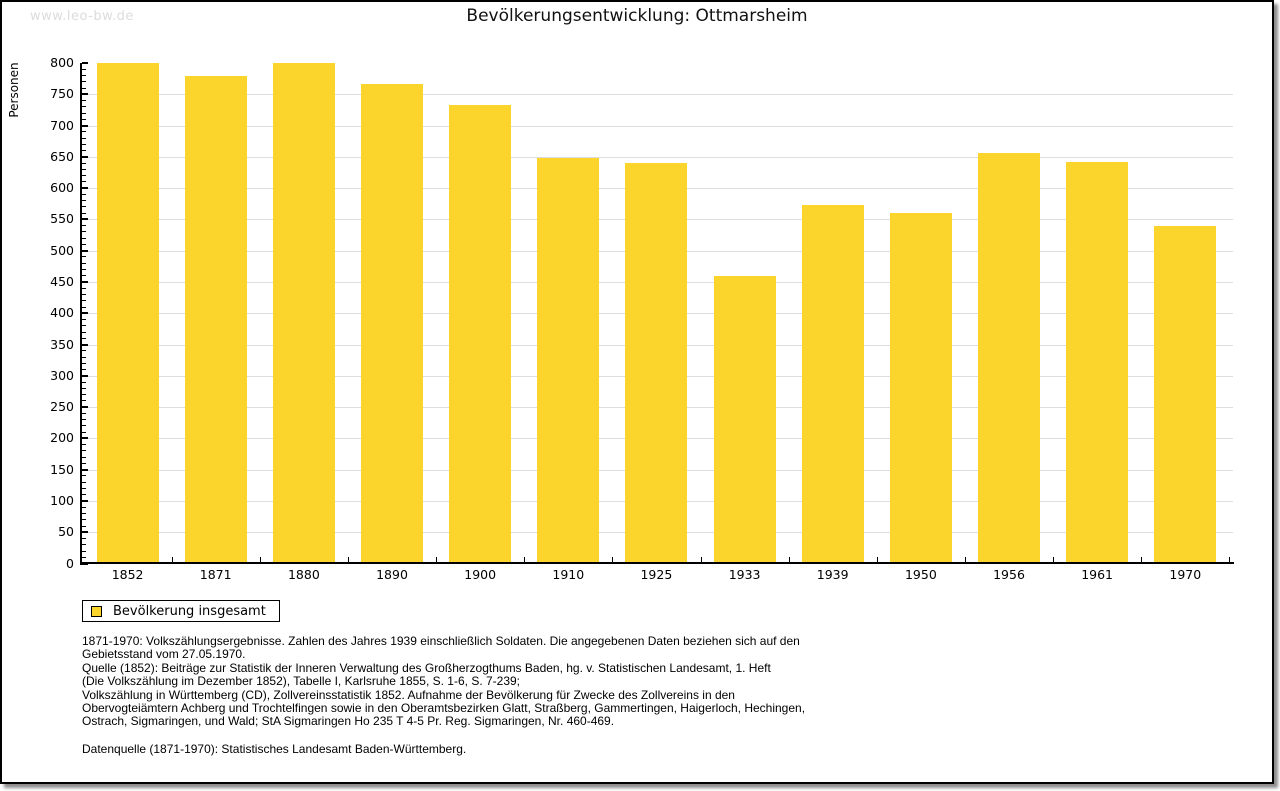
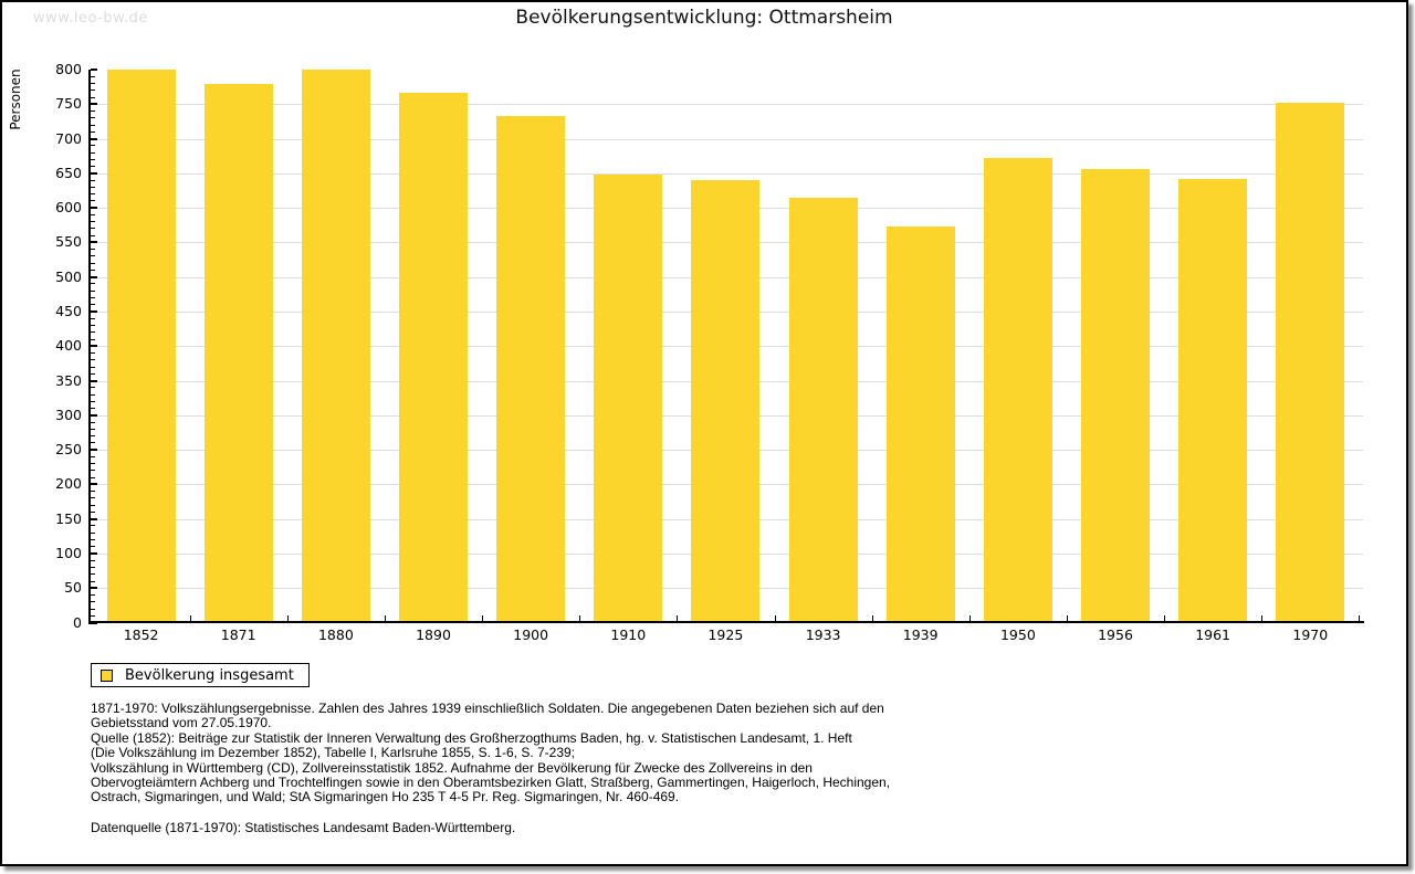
1933: 460 -> 610
1950: 560 -> 670
1970: 540 -> 750
